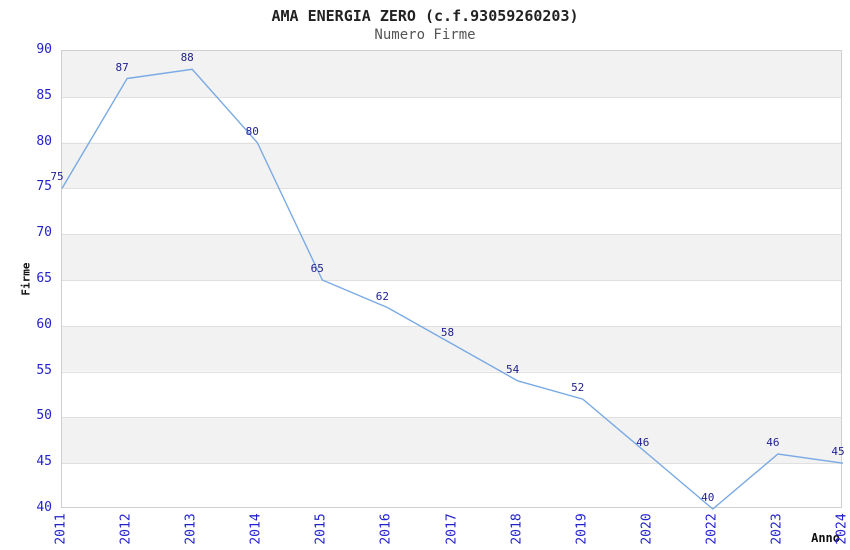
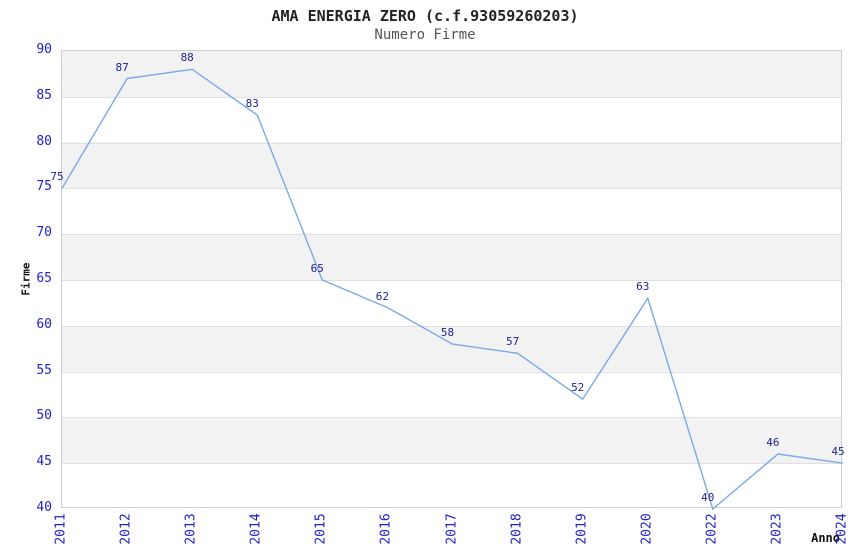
2014: 80 -> 83
2018: 54 -> 57
2020: 46 -> 63
